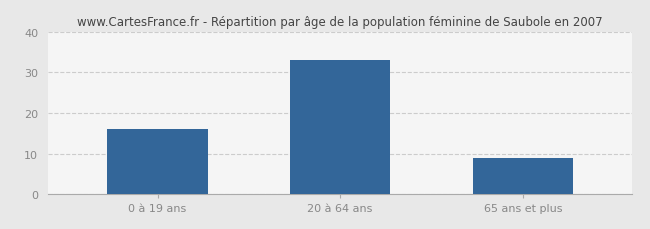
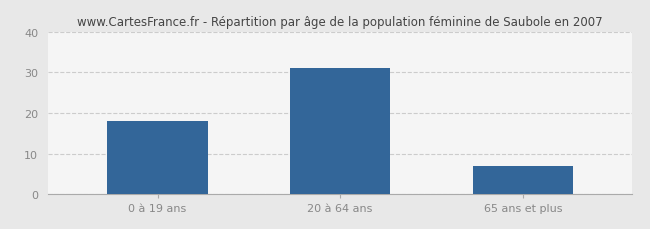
0 à 19 ans: 16 -> 18
20 à 64 ans: 33 -> 31
65 ans et plus: 9 -> 7
